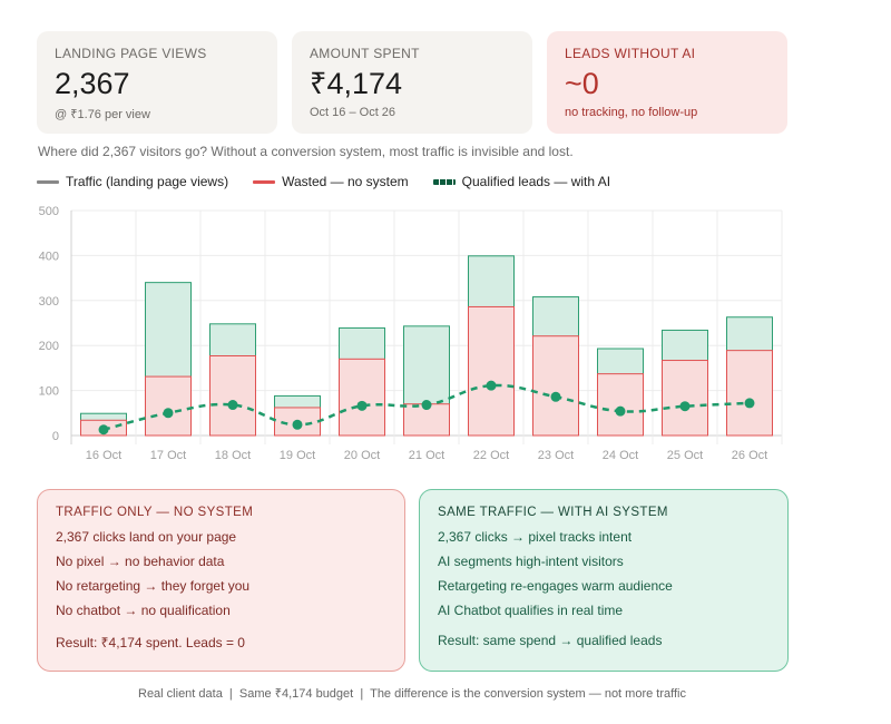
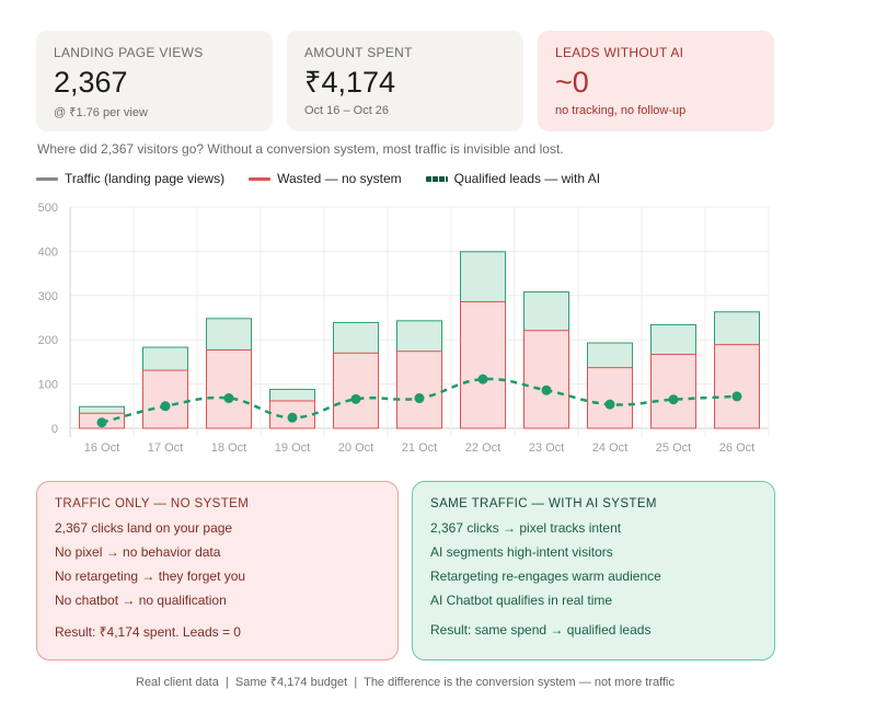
Traffic (landing page views)/17 Oct: 340 -> 180
Wasted — no system/21 Oct: 70 -> 170
